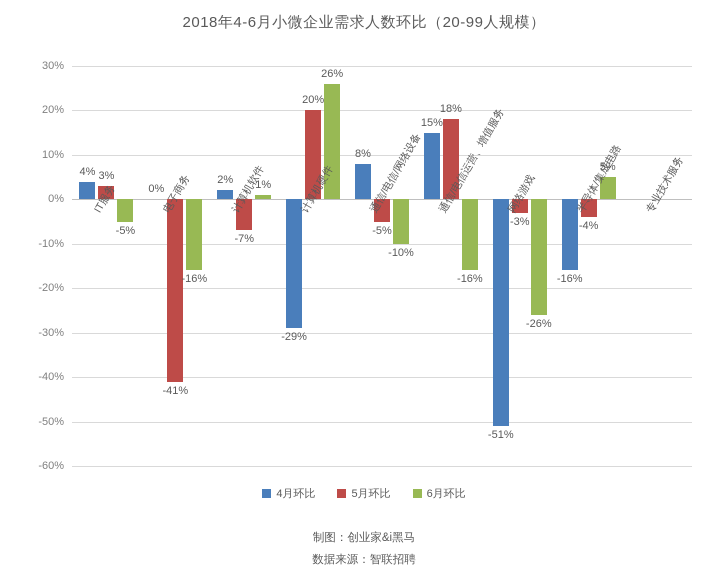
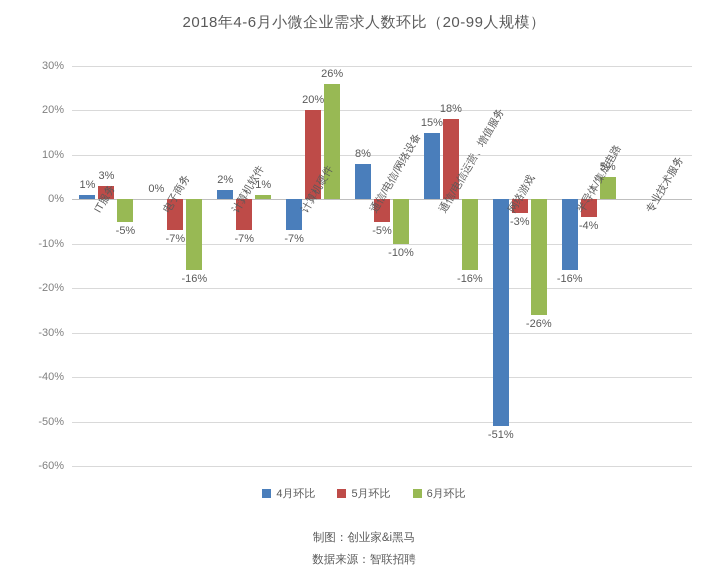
4月环比/IT服务: 4% -> 1%
5月环比/电子商务: -41% -> -7%
4月环比/计算机硬件: -29% -> -7%
